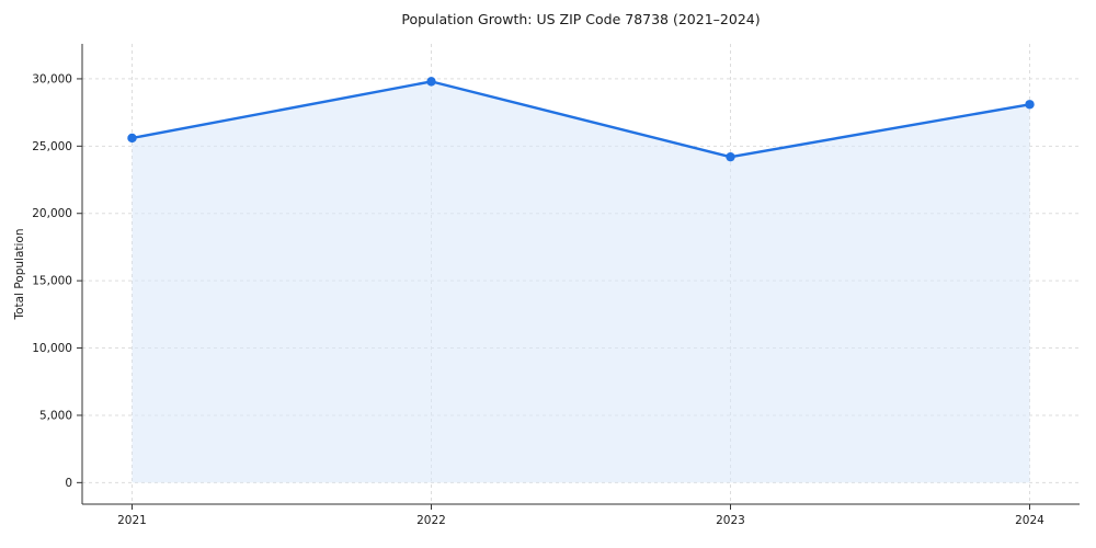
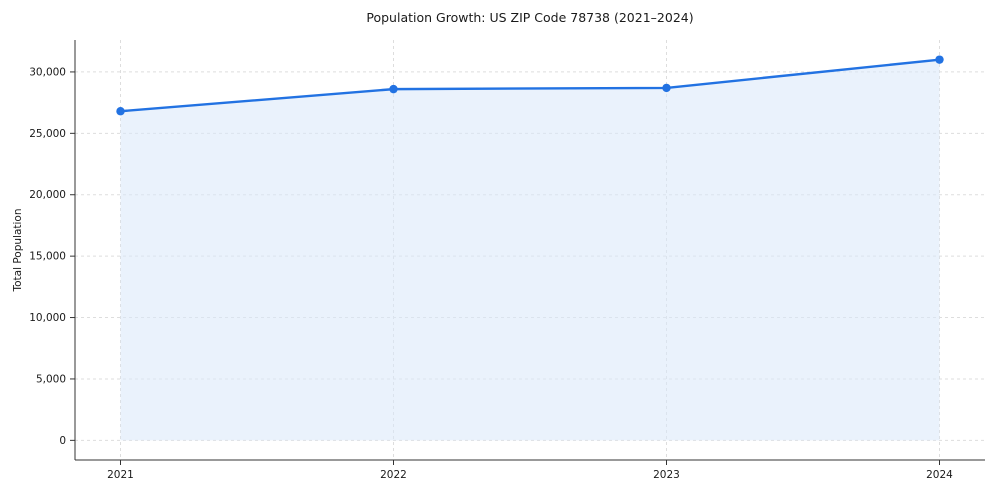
2021: 25600 -> 26800
2022: 29800 -> 28600
2023: 24200 -> 28700
2024: 28100 -> 31000
